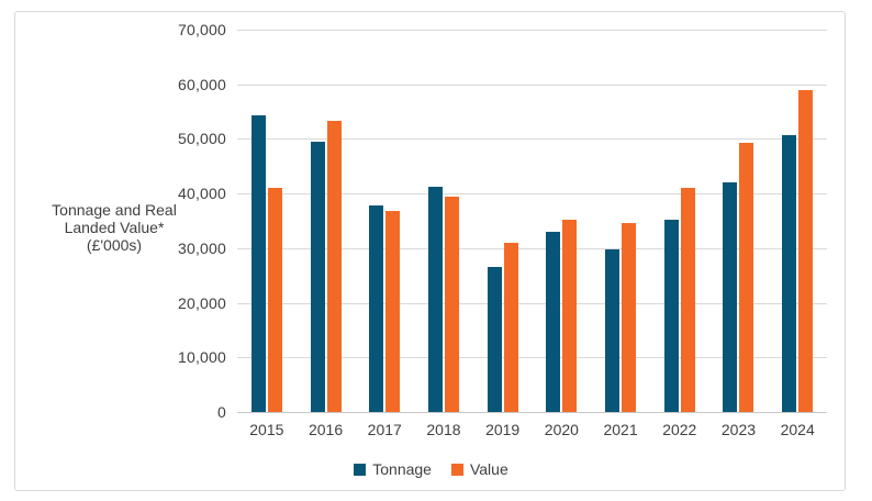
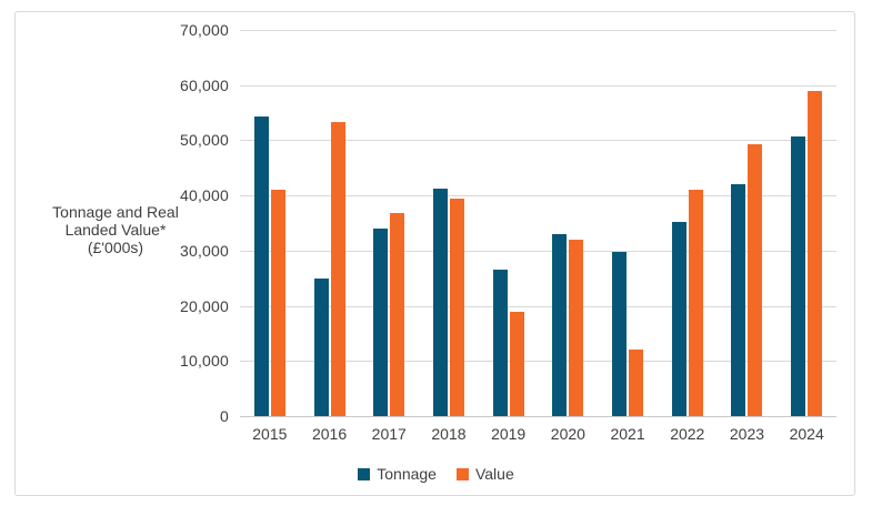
Tonnage/2016: 50000 -> 25000
Tonnage/2017: 38000 -> 34000
Value/2019: 31000 -> 19000
Value/2020: 35000 -> 32000
Value/2021: 35000 -> 12000
